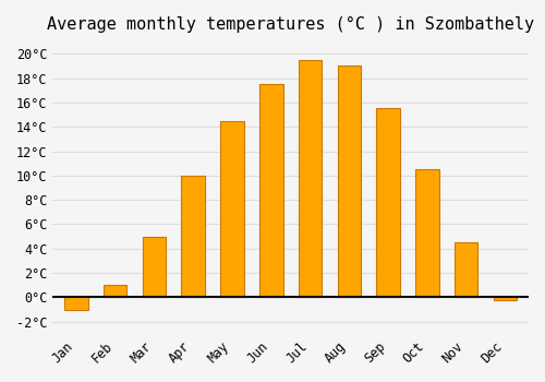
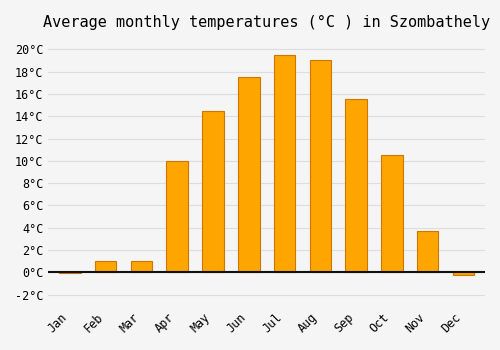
Jan: -1.0°C -> -0.1°C
Mar: 5.0°C -> 1.0°C
Nov: 4.5°C -> 3.7°C
